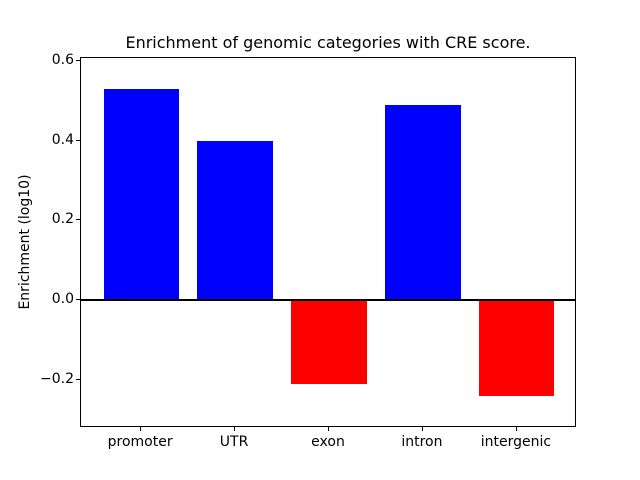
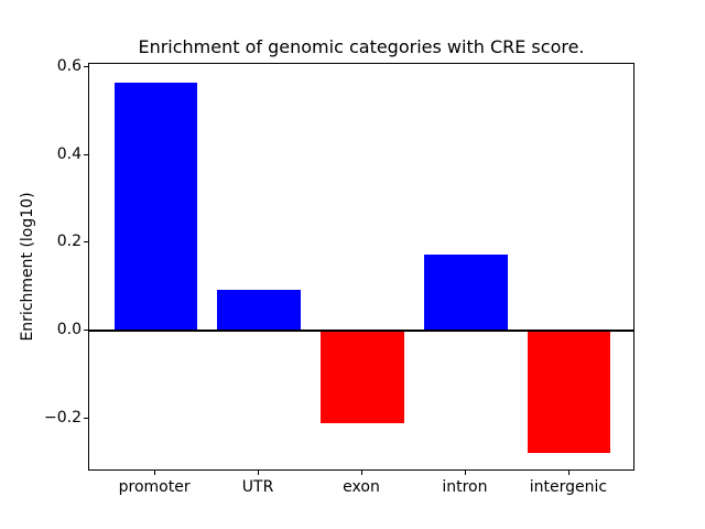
promoter: 0.53 -> 0.56
UTR: 0.40 -> 0.09
intron: 0.49 -> 0.17
intergenic: -0.24 -> -0.28
